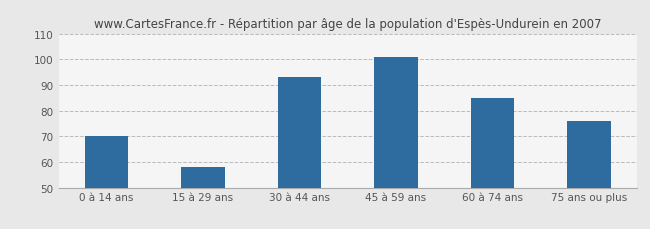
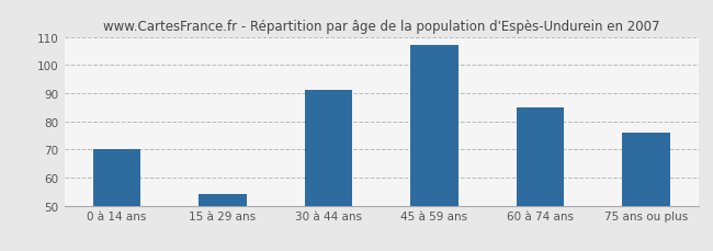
15 à 29 ans: 58 -> 54
30 à 44 ans: 93 -> 91
45 à 59 ans: 101 -> 107
